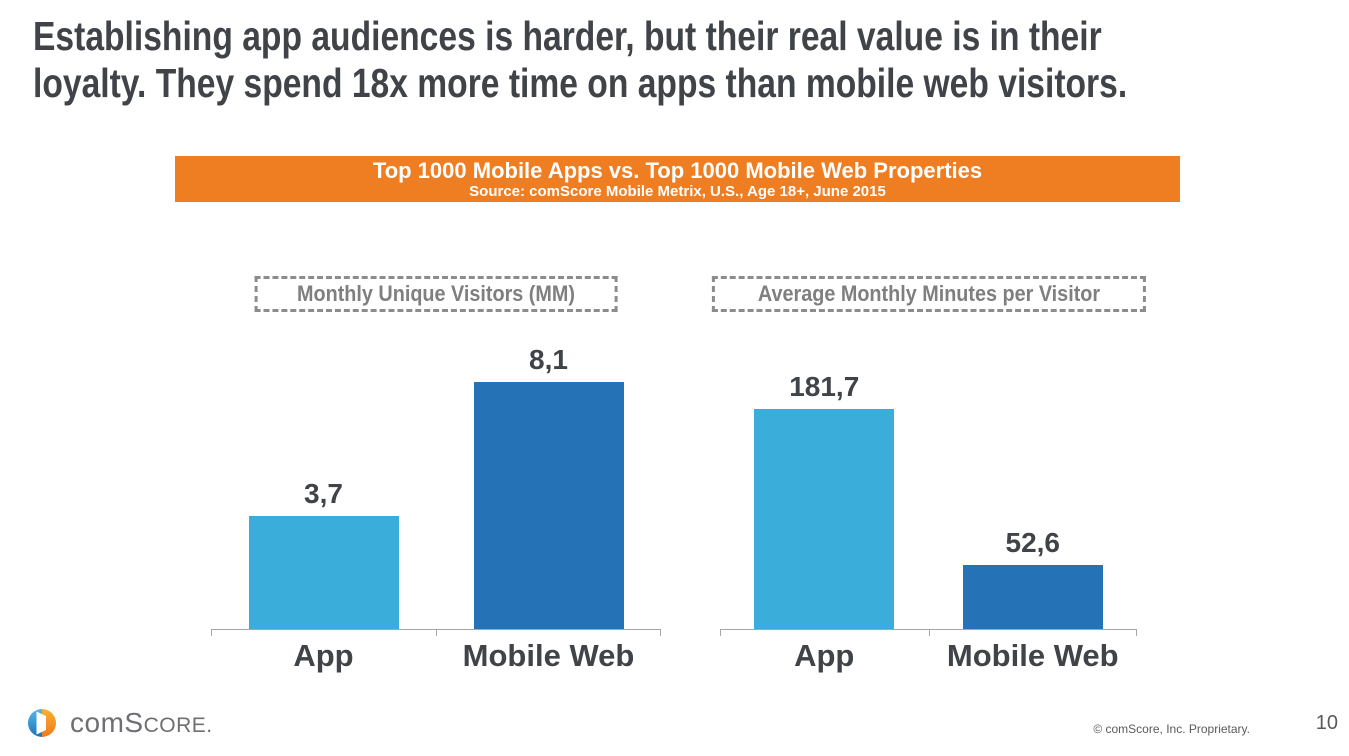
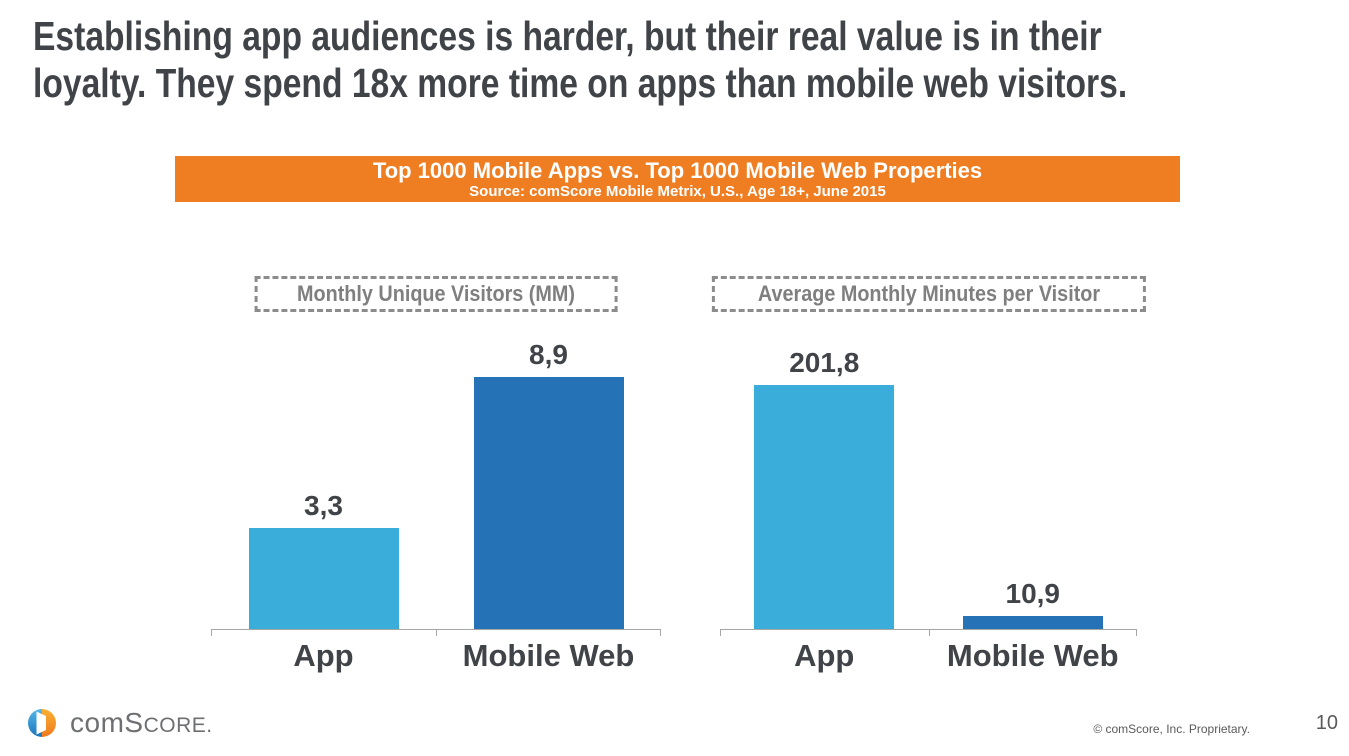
Monthly Unique Visitors (MM)/App: 3,7 -> 3,3
Monthly Unique Visitors (MM)/Mobile Web: 8,1 -> 8,9
Average Monthly Minutes per Visitor/App: 181,7 -> 201,8
Average Monthly Minutes per Visitor/Mobile Web: 52,6 -> 10,9
